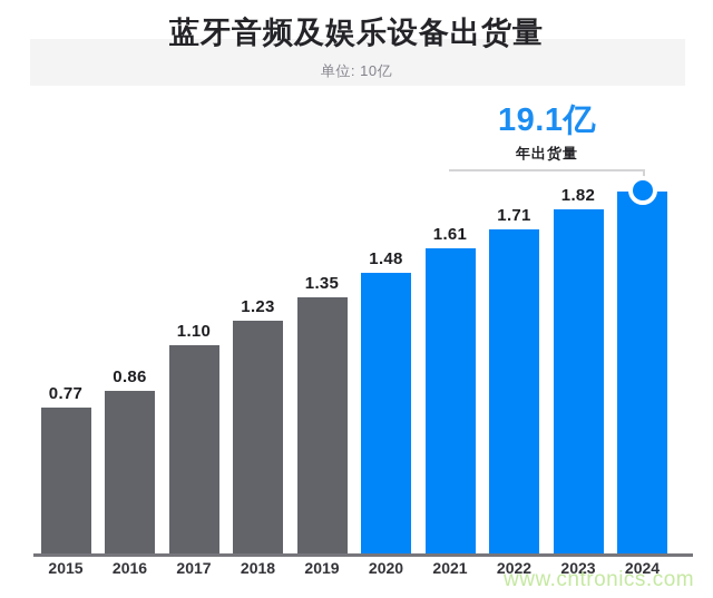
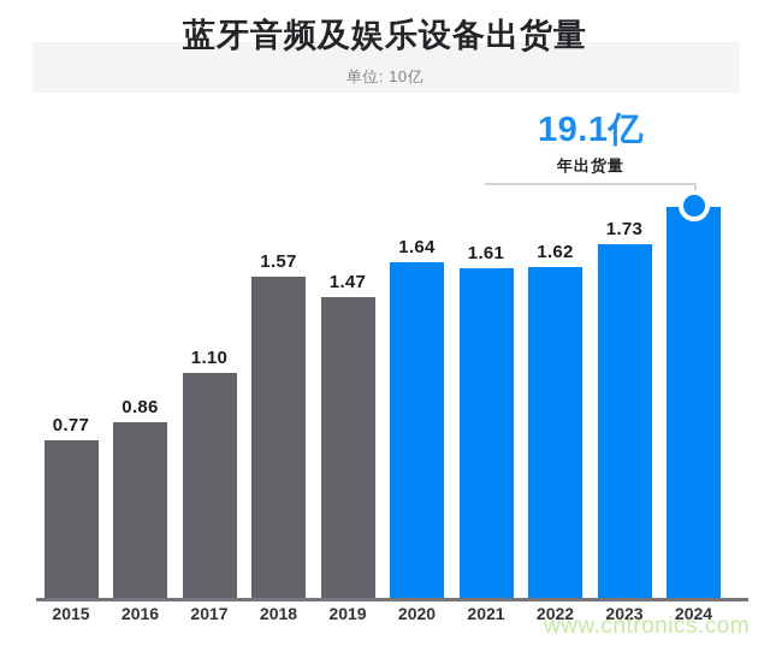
2018: 1.23 -> 1.57
2019: 1.35 -> 1.47
2020: 1.48 -> 1.64
2022: 1.71 -> 1.62
2023: 1.82 -> 1.73
